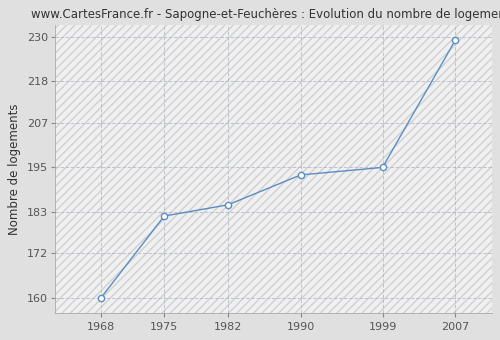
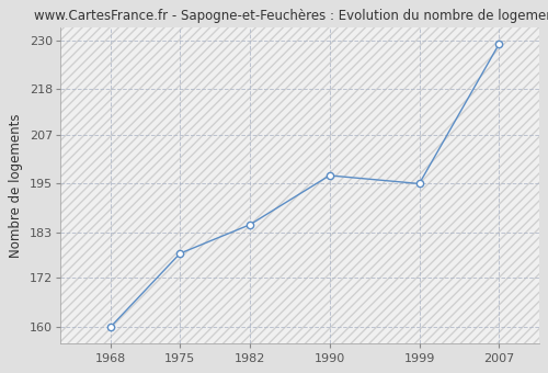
1975: 182 -> 178
1990: 193 -> 197
